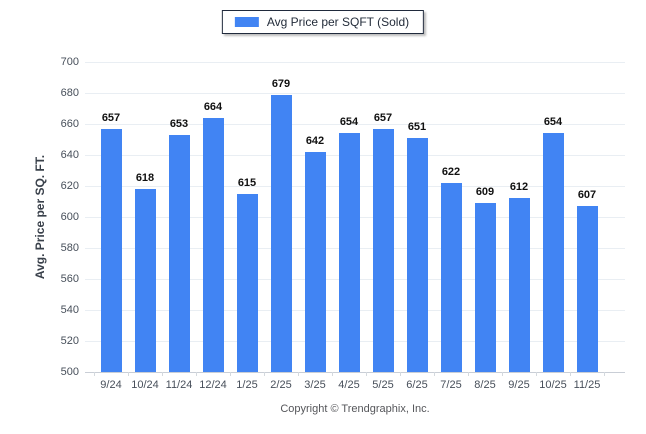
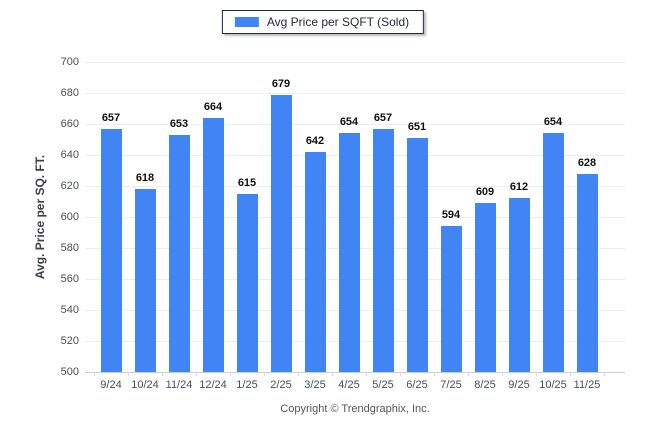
7/25: 622 -> 594
11/25: 607 -> 628
